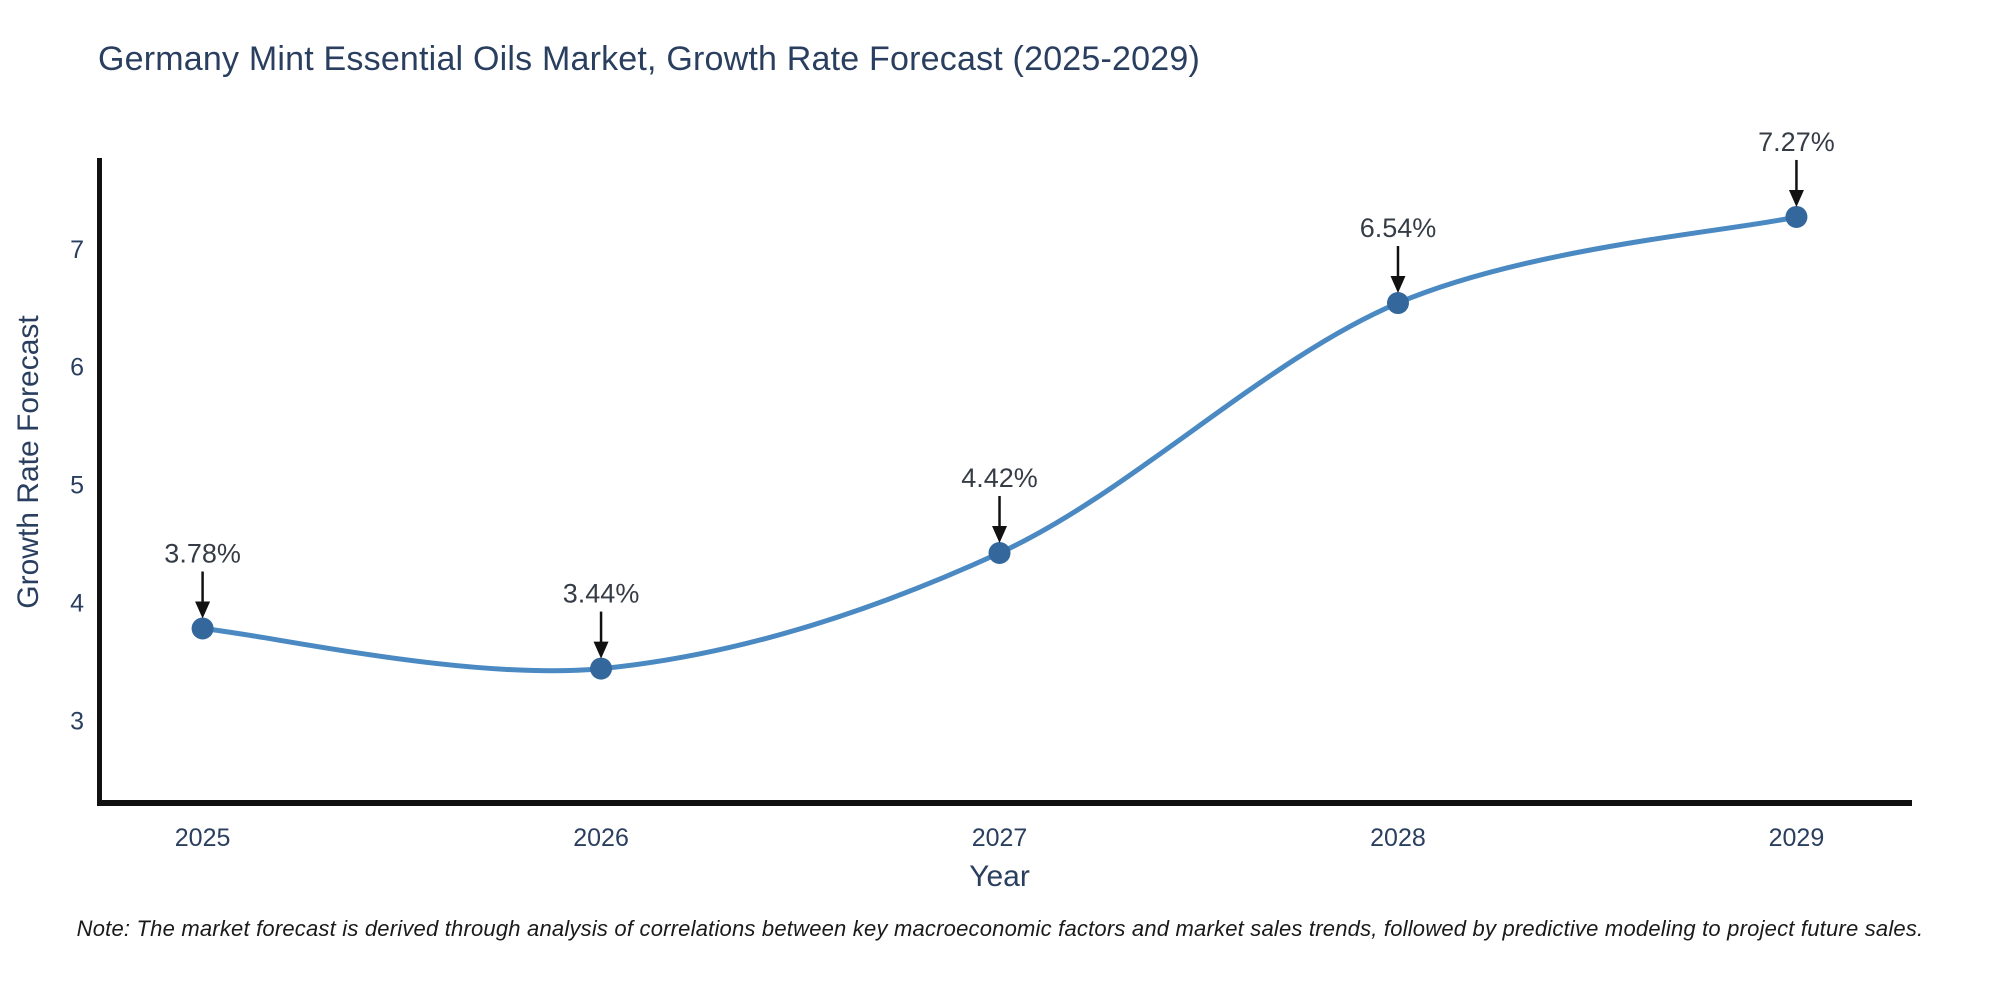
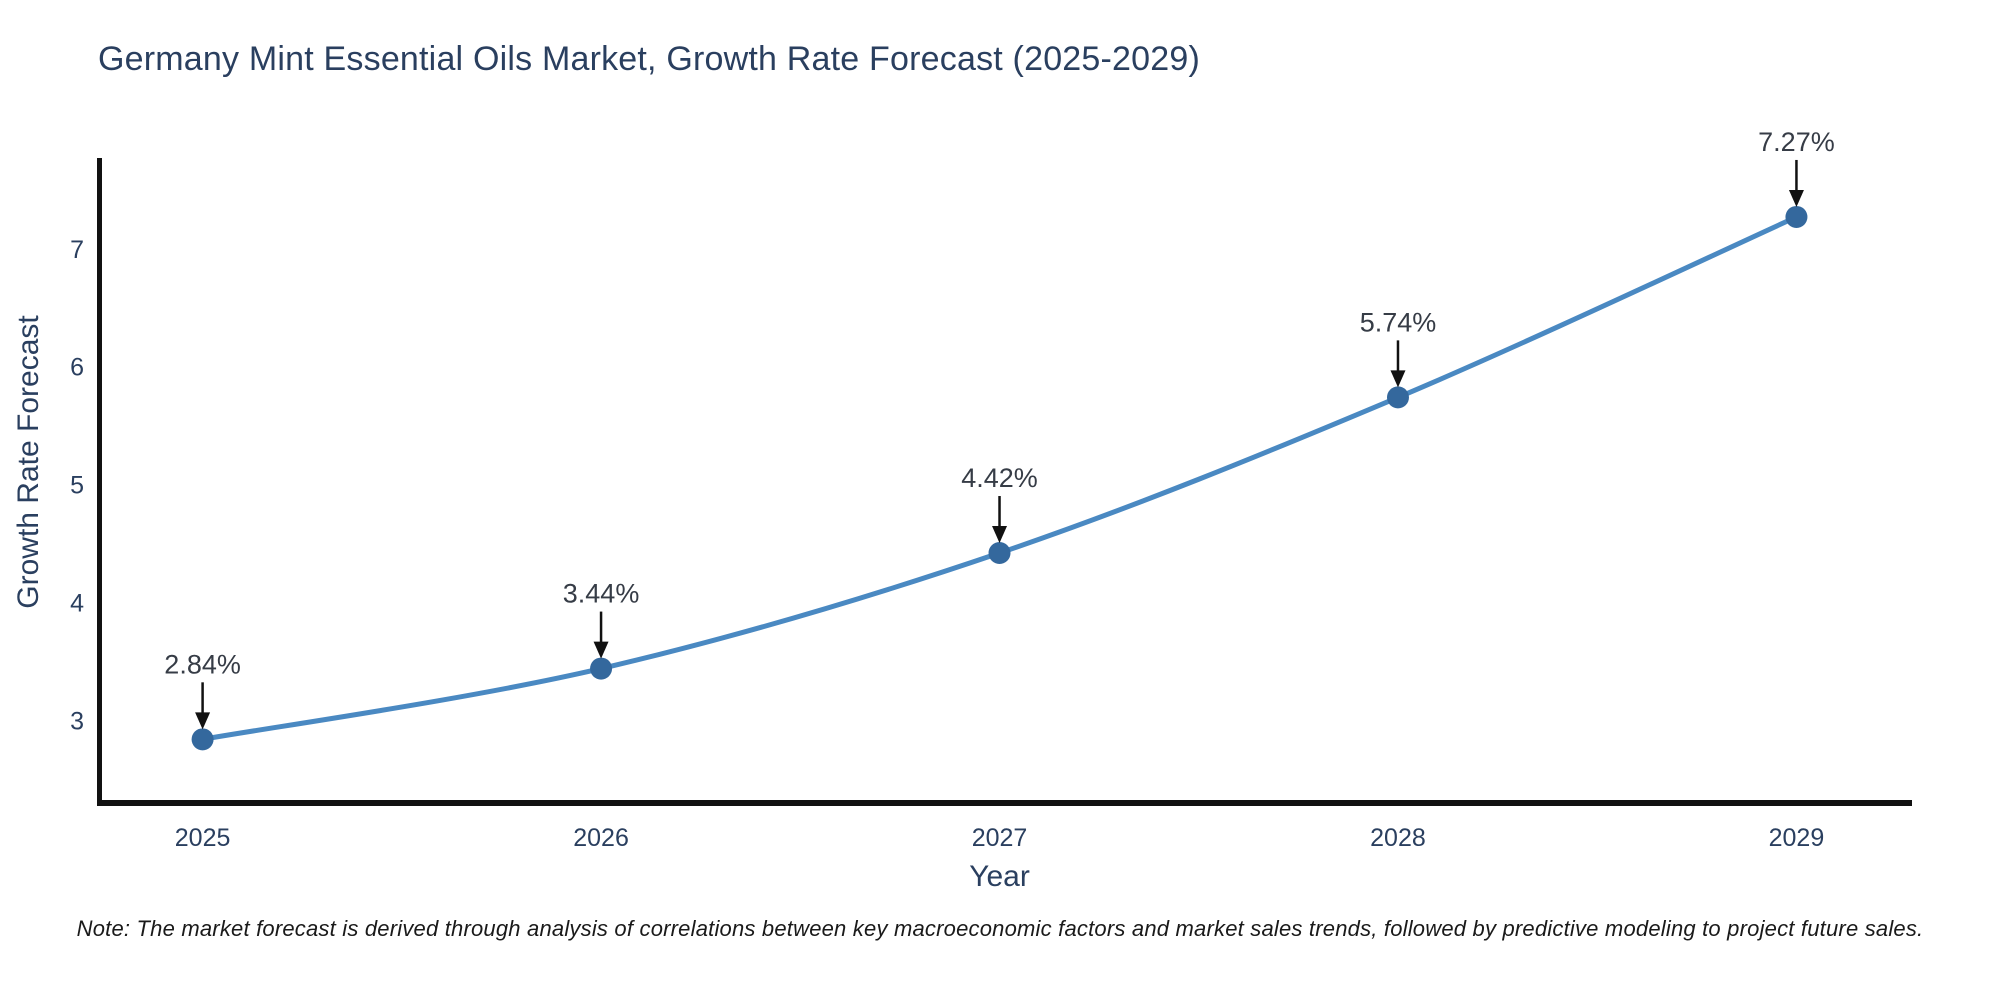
2025: 3.78% -> 2.84%
2028: 6.54% -> 5.74%
